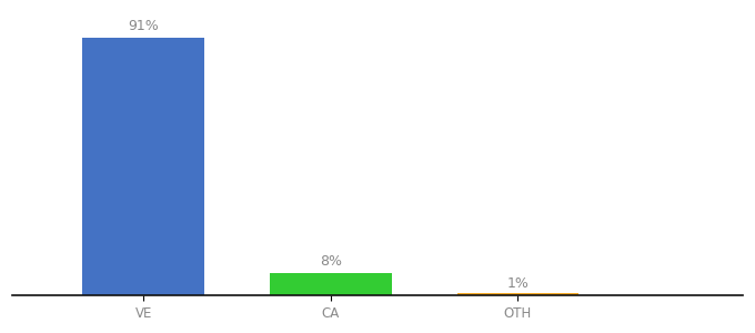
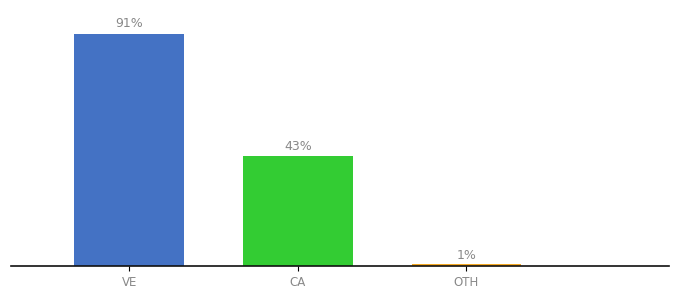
CA: 8% -> 43%
